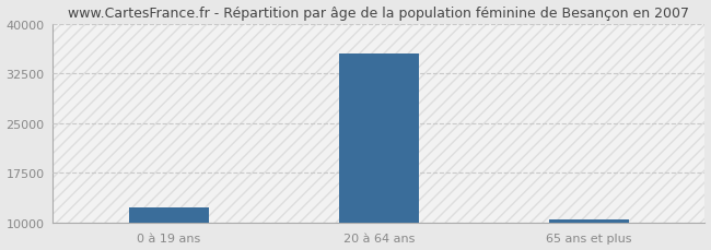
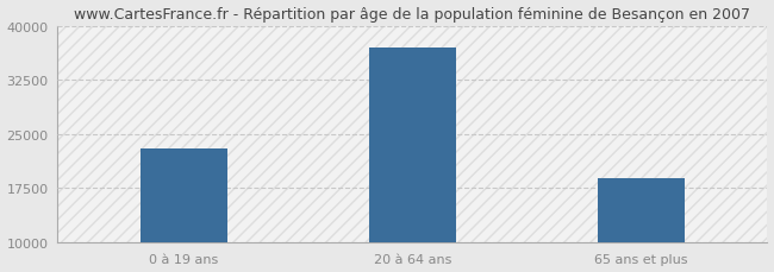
0 à 19 ans: 12200 -> 23000
20 à 64 ans: 35500 -> 37000
65 ans et plus: 10500 -> 18800
